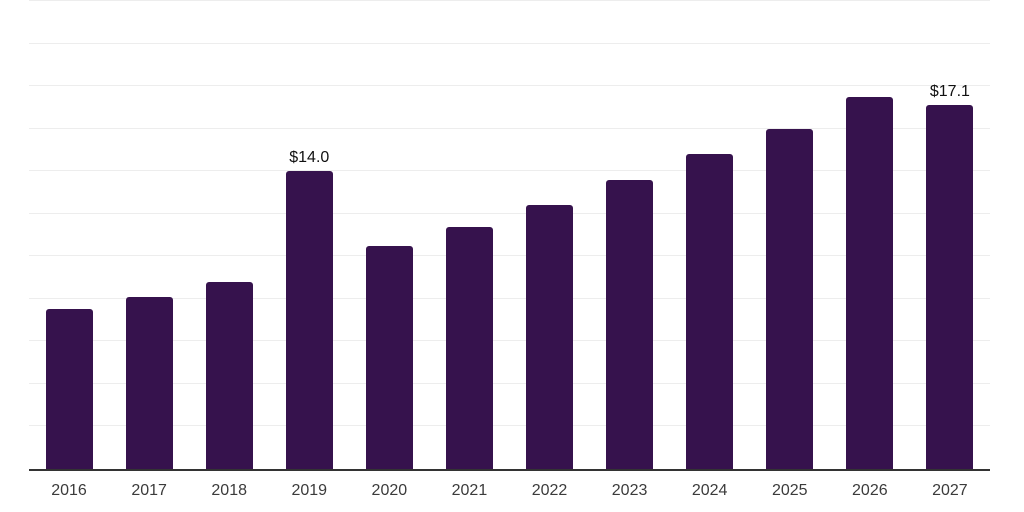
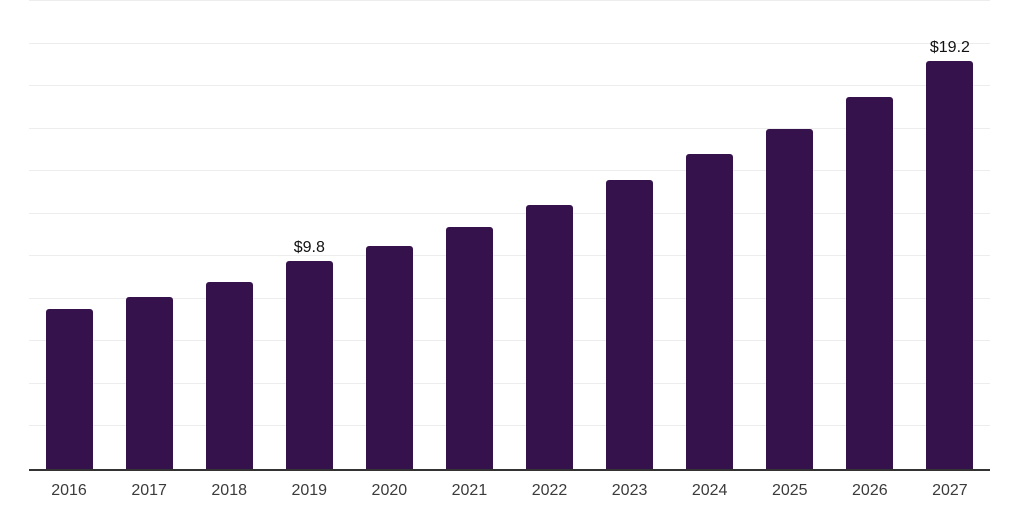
2019: $14.0 -> $9.8
2027: $17.1 -> $19.2
